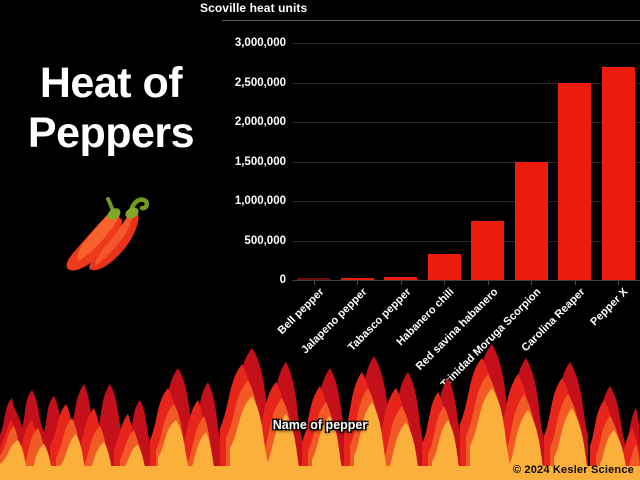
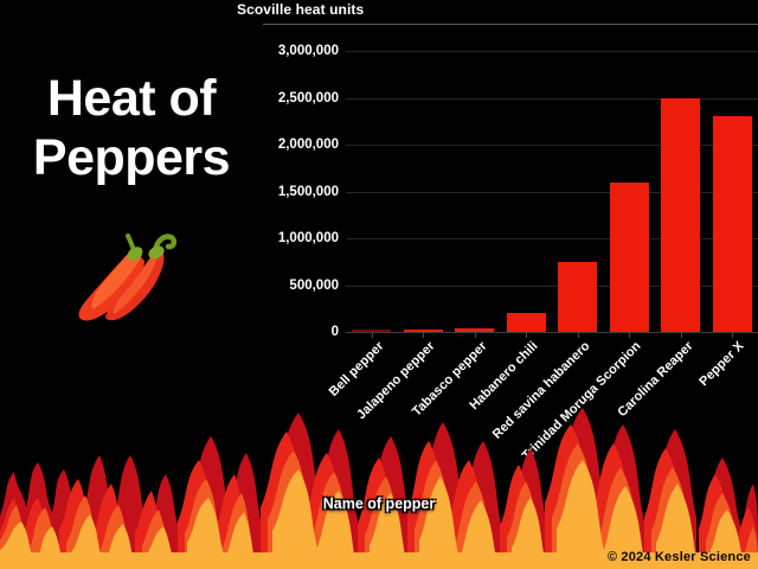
Habanero chili: 300000 -> 200000
Trinidad Moruga Scorpion: 1500000 -> 1600000
Pepper X: 2700000 -> 2300000
